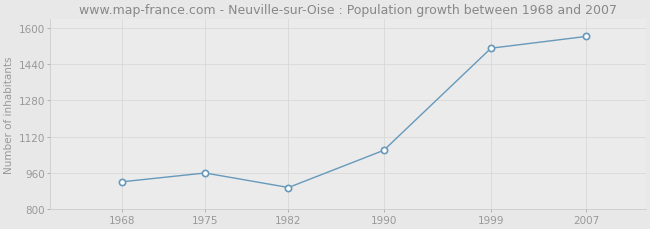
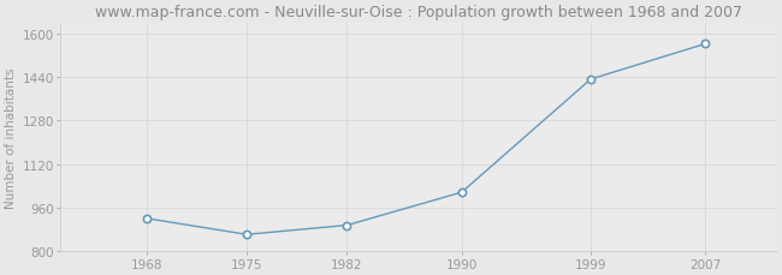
1975: 960 -> 862
1990: 1060 -> 1017
1999: 1510 -> 1432
